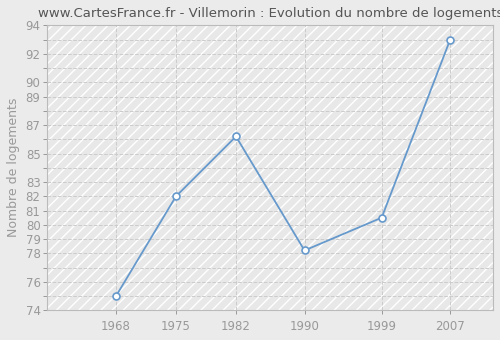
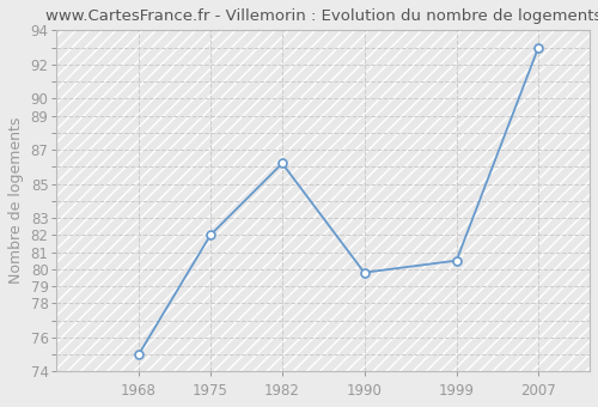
1990: 78.2 -> 79.8
